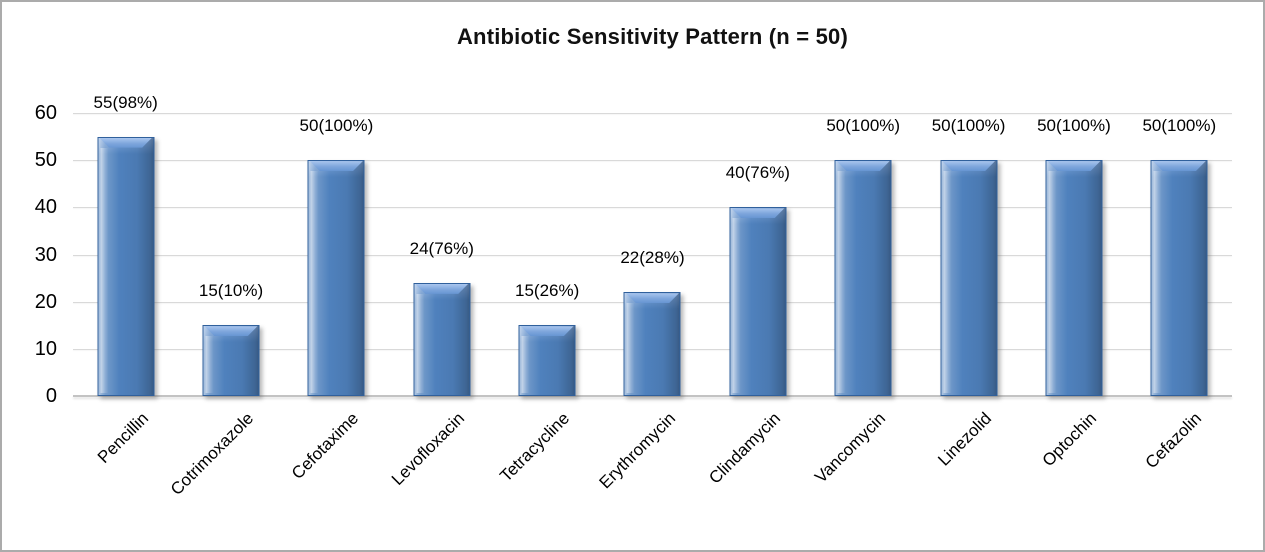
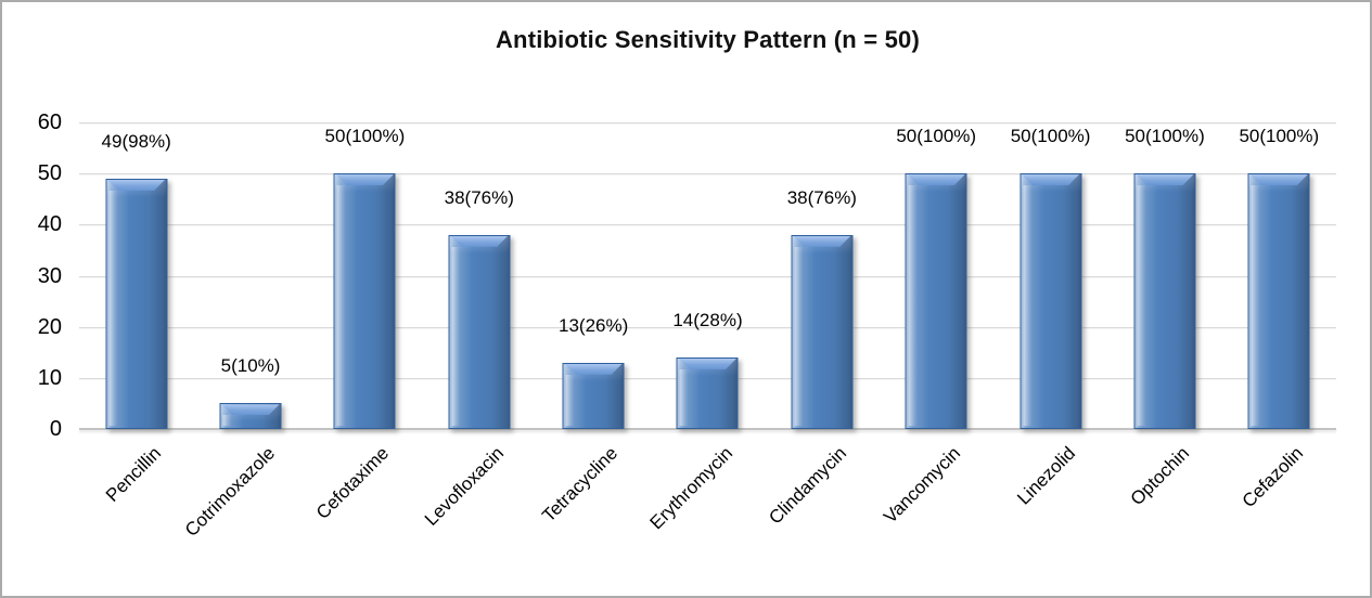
Pencillin: 55 -> 49
Cotrimoxazole: 15 -> 5
Levofloxacin: 24 -> 38
Tetracycline: 15 -> 13
Erythromycin: 22 -> 14
Clindamycin: 40 -> 38
